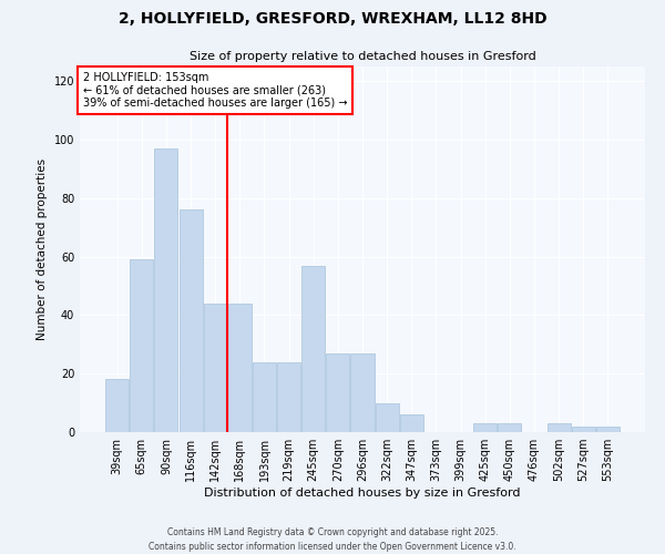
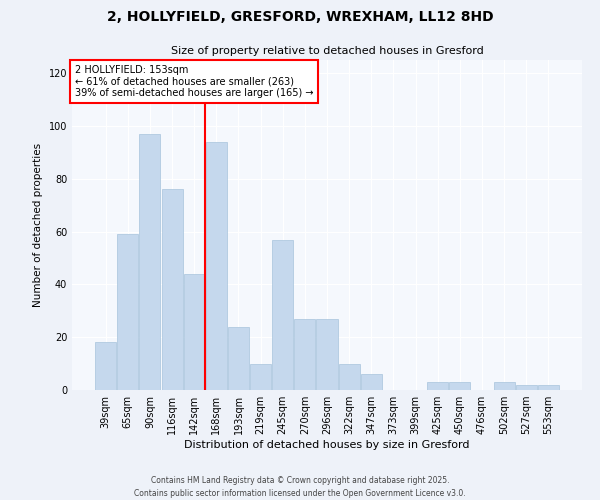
168sqm: 44 -> 94
219sqm: 24 -> 10
